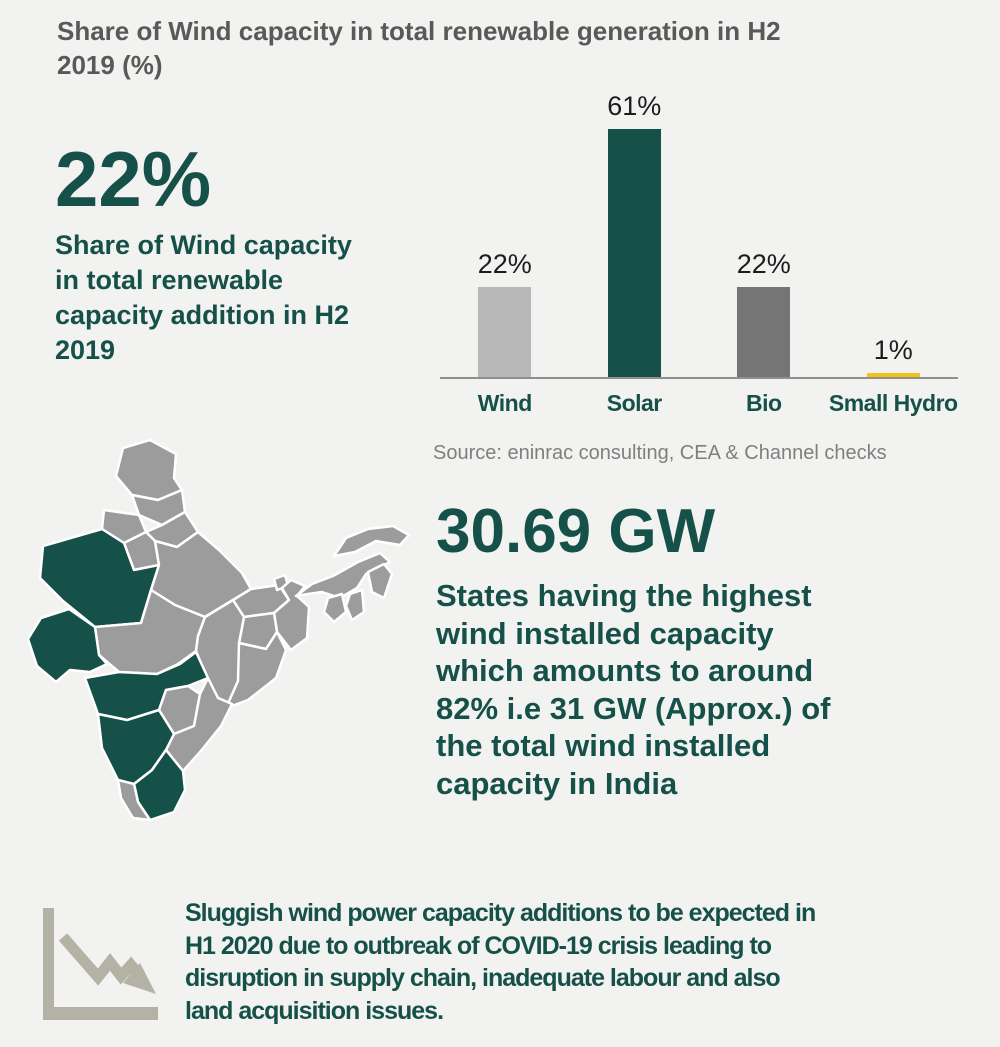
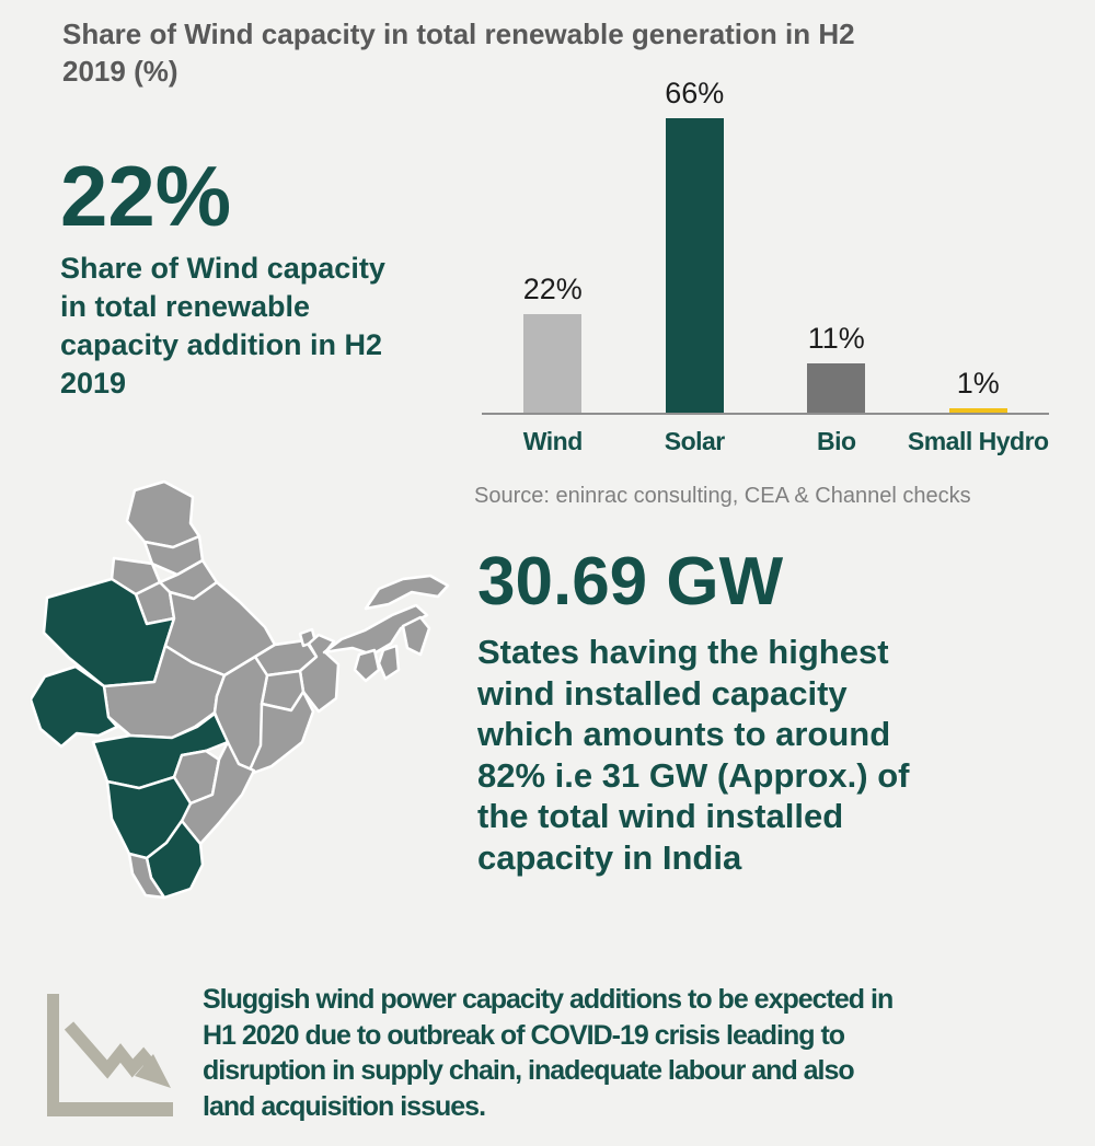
Solar: 61% -> 66%
Bio: 22% -> 11%
